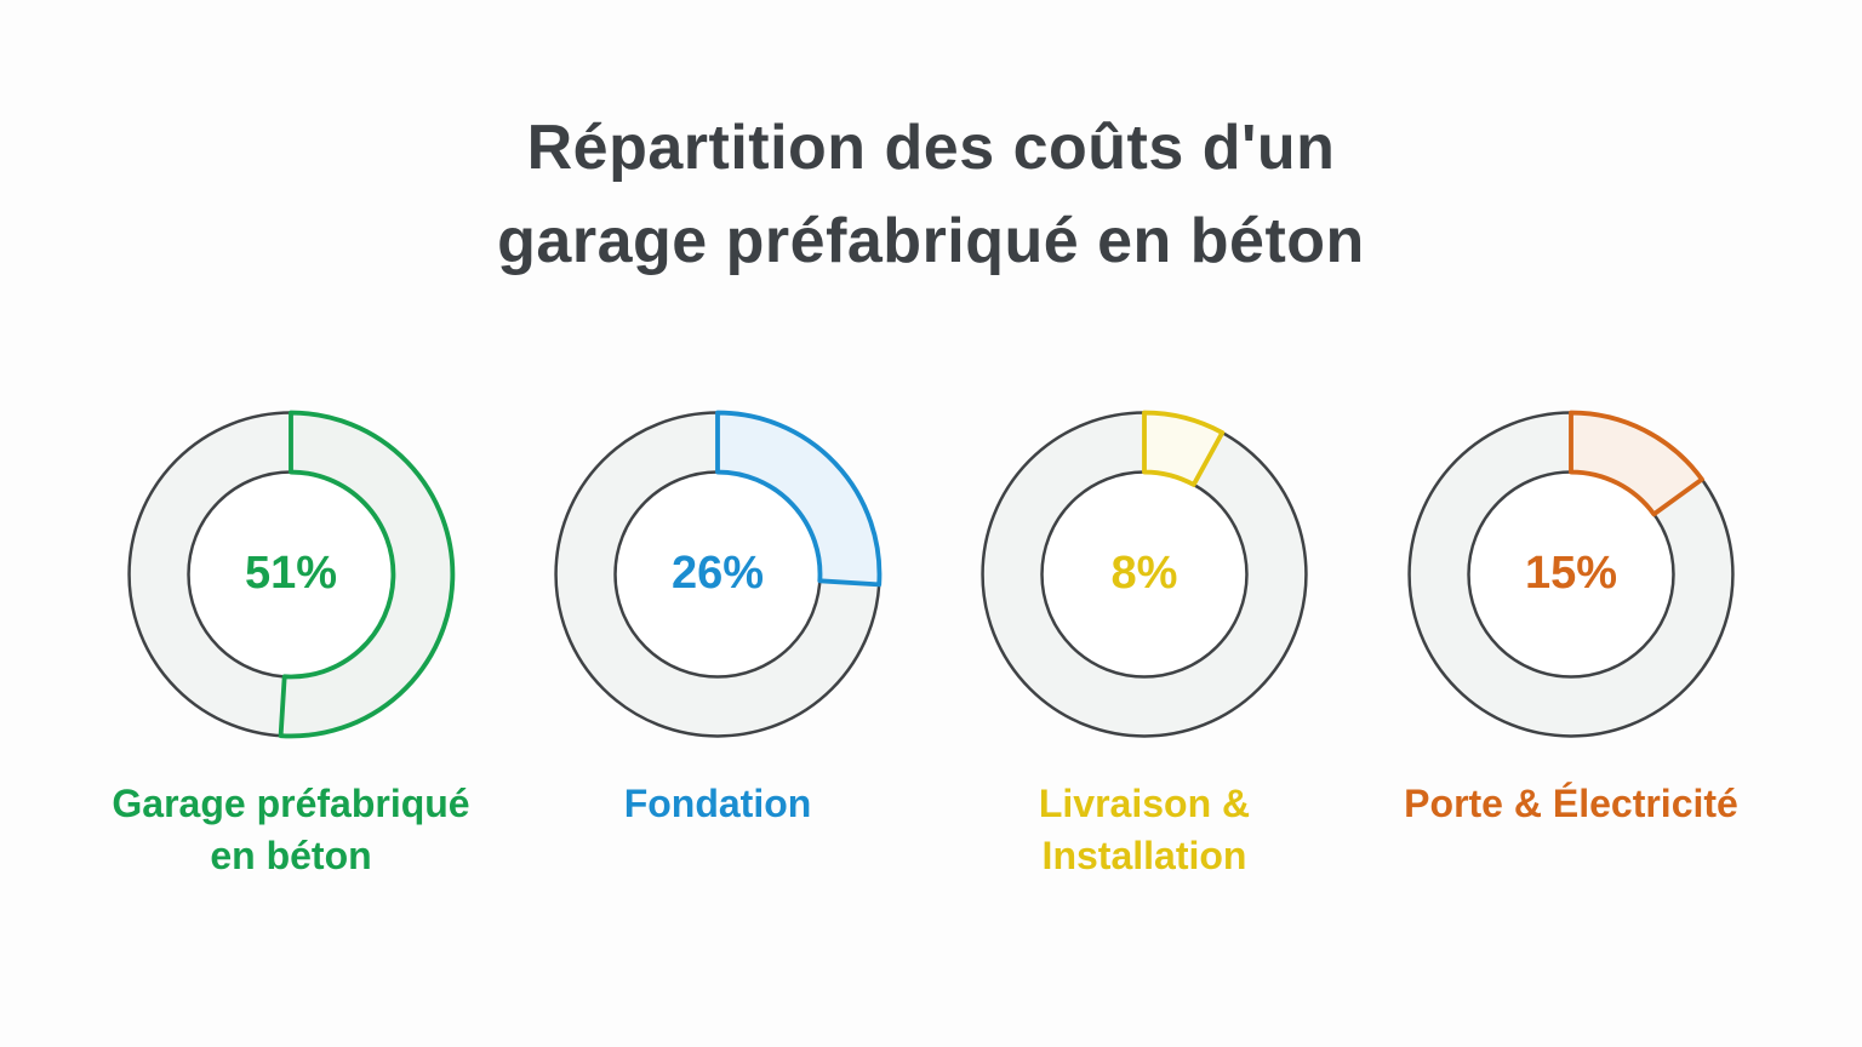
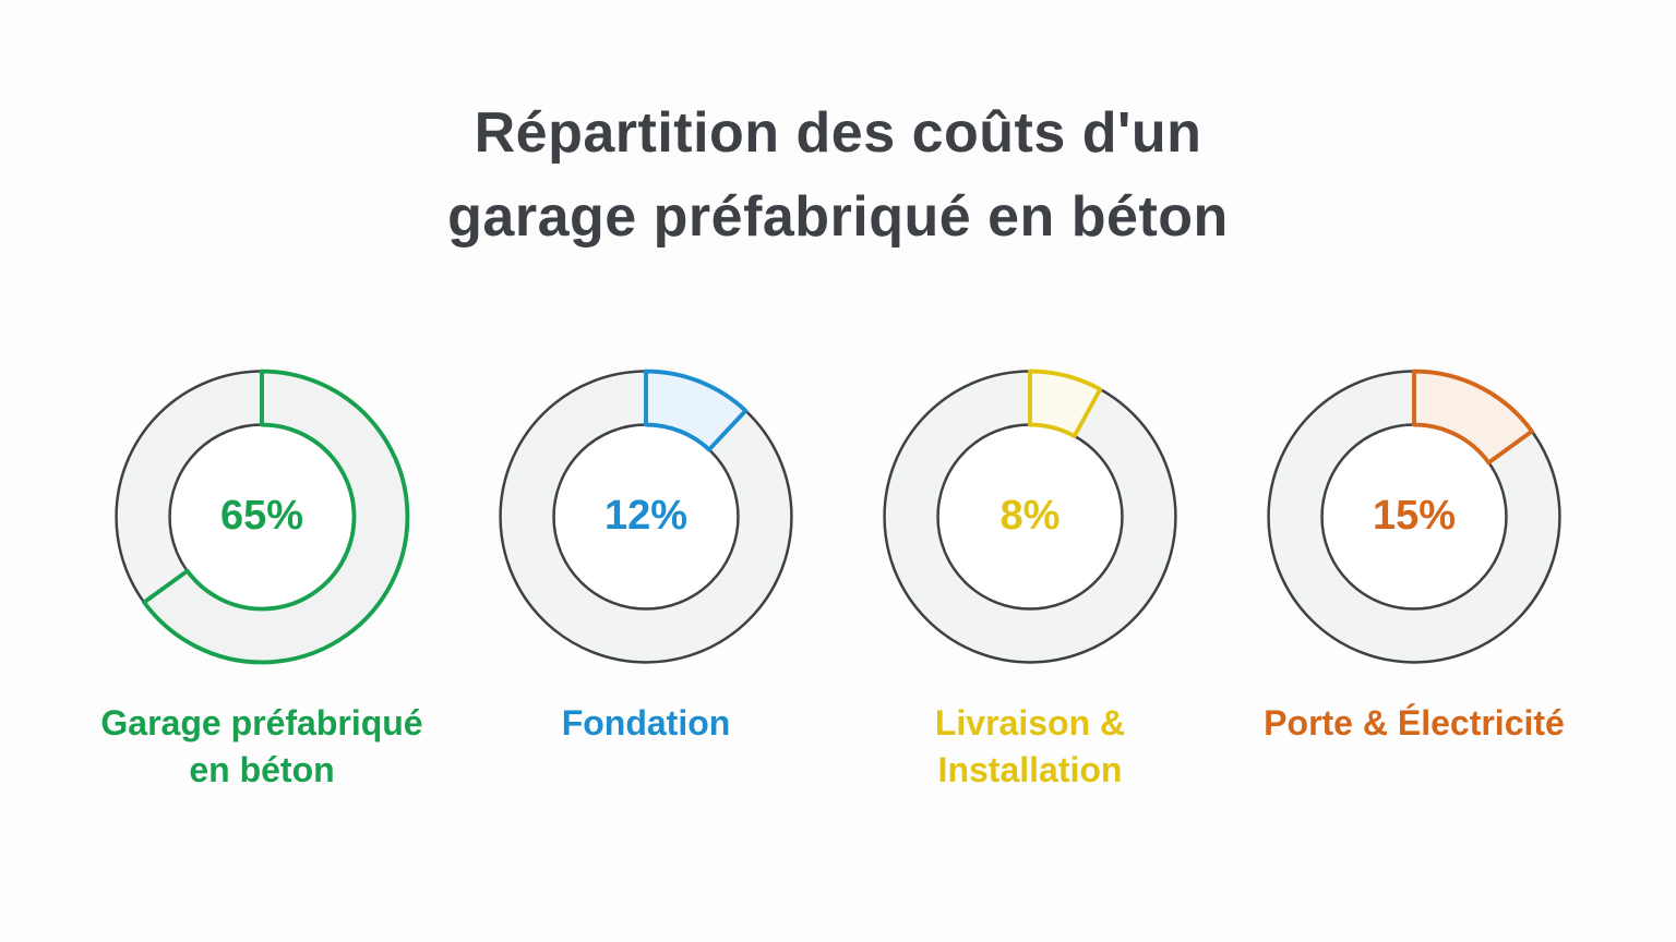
Garage préfabriqué en béton: 51% -> 65%
Fondation: 26% -> 12%
